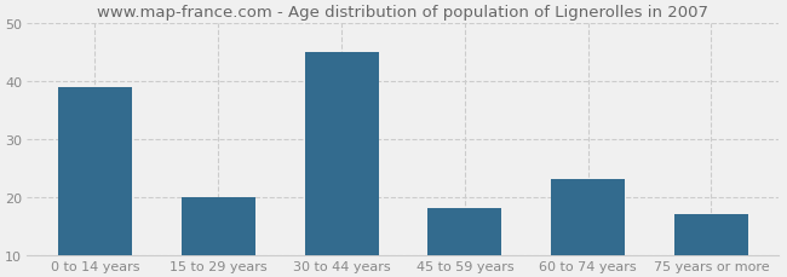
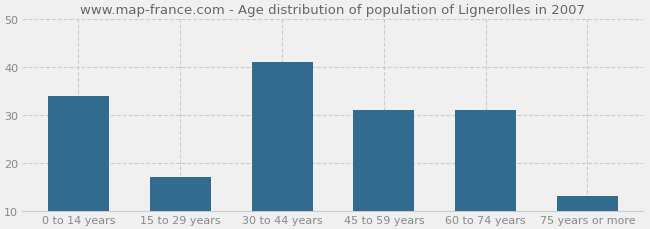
0 to 14 years: 39 -> 34
15 to 29 years: 20 -> 17
30 to 44 years: 45 -> 41
45 to 59 years: 18 -> 31
60 to 74 years: 23 -> 31
75 years or more: 17 -> 13
